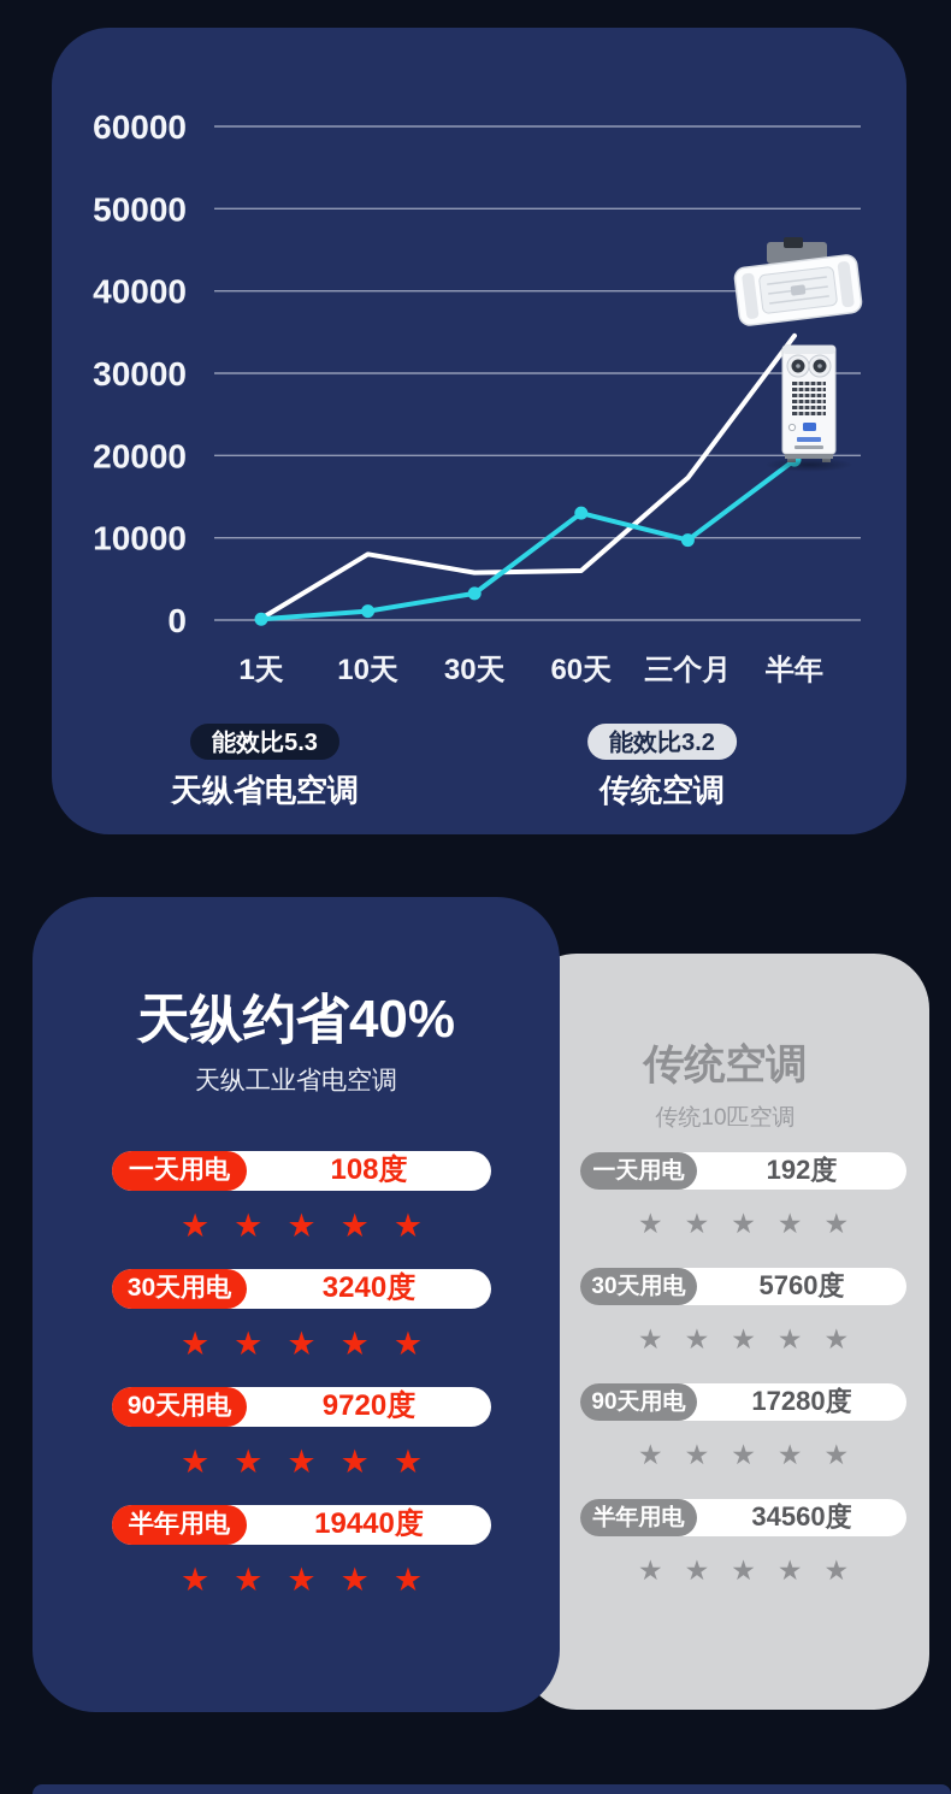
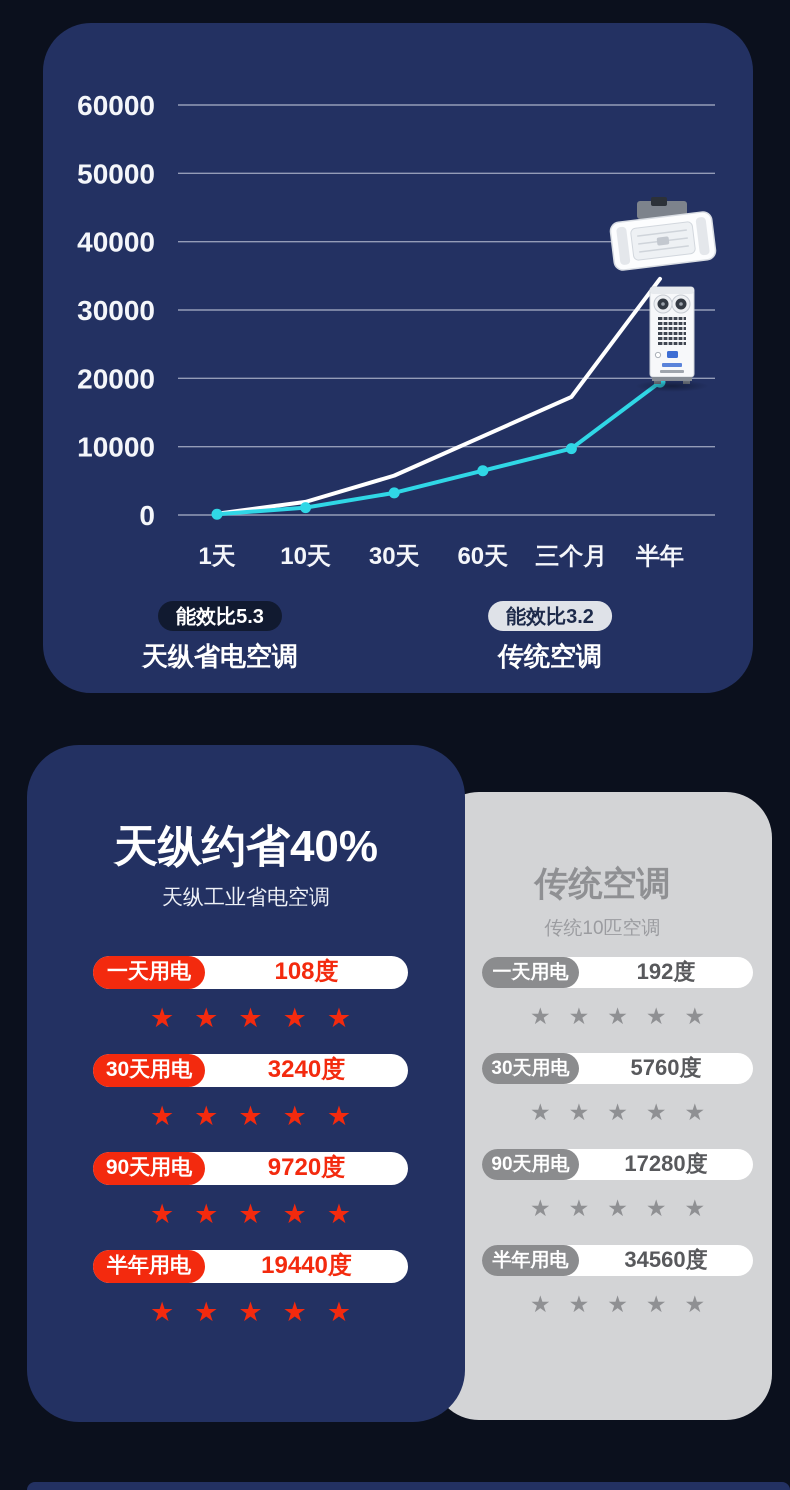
传统空调/10天: 8000 -> 2000
天纵省电空调/60天: 13000 -> 6000
传统空调/60天: 6000 -> 12000
